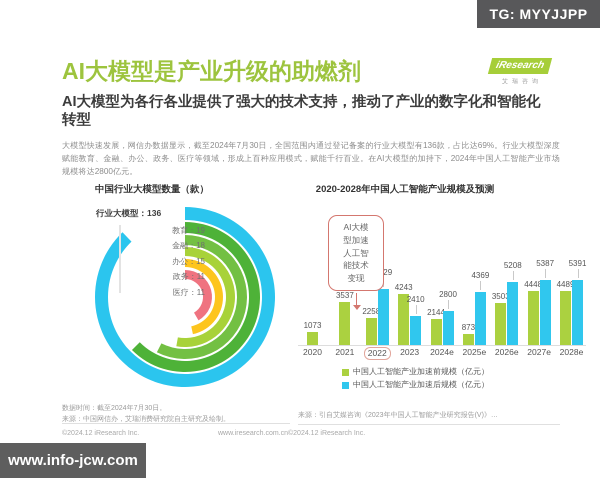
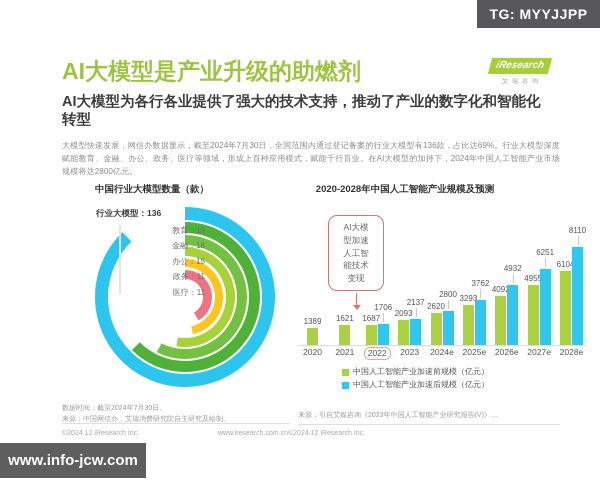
2020-2028年中国人工智能产业规模及预测/中国人工智能产业加速前规模（亿元）/2020: 1073 -> 1389
2020-2028年中国人工智能产业规模及预测/中国人工智能产业加速前规模（亿元）/2021: 3537 -> 1621
2020-2028年中国人工智能产业规模及预测/中国人工智能产业加速前规模（亿元）/2022: 2258 -> 1687
2020-2028年中国人工智能产业规模及预测/中国人工智能产业加速后规模（亿元）/2022: 4629 -> 1706
2020-2028年中国人工智能产业规模及预测/中国人工智能产业加速前规模（亿元）/2023: 4243 -> 2093
2020-2028年中国人工智能产业规模及预测/中国人工智能产业加速后规模（亿元）/2023: 2410 -> 2137
2020-2028年中国人工智能产业规模及预测/中国人工智能产业加速前规模（亿元）/2024e: 2144 -> 2620
2020-2028年中国人工智能产业规模及预测/中国人工智能产业加速前规模（亿元）/2025e: 873 -> 3293
2020-2028年中国人工智能产业规模及预测/中国人工智能产业加速后规模（亿元）/2025e: 4369 -> 3762
2020-2028年中国人工智能产业规模及预测/中国人工智能产业加速前规模（亿元）/2026e: 3503 -> 4092
2020-2028年中国人工智能产业规模及预测/中国人工智能产业加速后规模（亿元）/2026e: 5208 -> 4932
2020-2028年中国人工智能产业规模及预测/中国人工智能产业加速前规模（亿元）/2027e: 4448 -> 4955
2020-2028年中国人工智能产业规模及预测/中国人工智能产业加速后规模（亿元）/2027e: 5387 -> 6251
2020-2028年中国人工智能产业规模及预测/中国人工智能产业加速前规模（亿元）/2028e: 4489 -> 6104
2020-2028年中国人工智能产业规模及预测/中国人工智能产业加速后规模（亿元）/2028e: 5391 -> 8110
